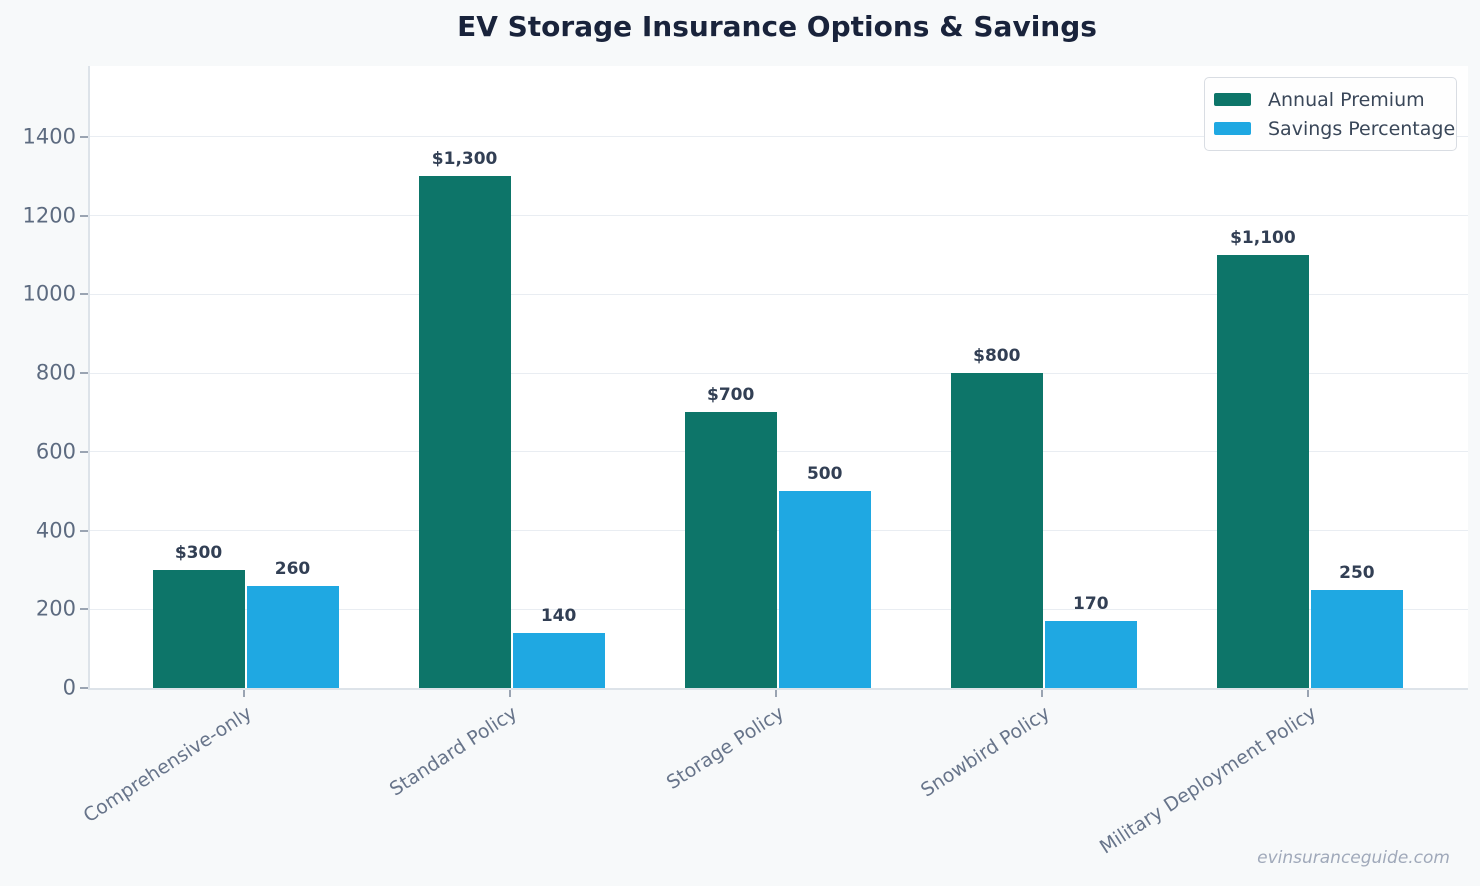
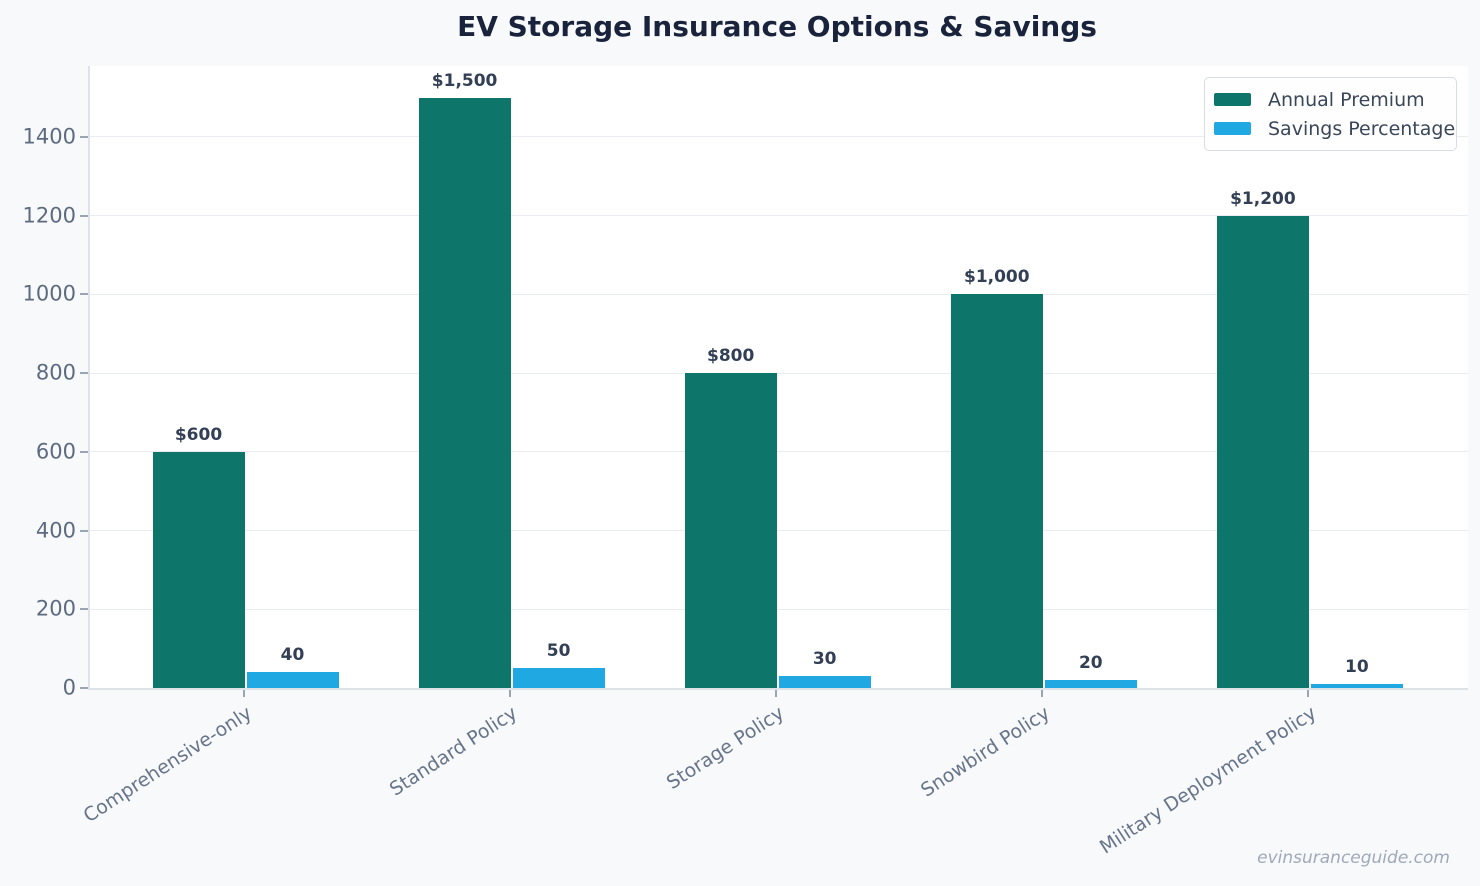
Annual Premium/Comprehensive-only: $300 -> $600
Savings Percentage/Comprehensive-only: 260 -> 40
Annual Premium/Standard Policy: $1,300 -> $1,500
Savings Percentage/Standard Policy: 140 -> 50
Annual Premium/Storage Policy: $700 -> $800
Savings Percentage/Storage Policy: 500 -> 30
Annual Premium/Snowbird Policy: $800 -> $1,000
Savings Percentage/Snowbird Policy: 170 -> 20
Annual Premium/Military Deployment Policy: $1,100 -> $1,200
Savings Percentage/Military Deployment Policy: 250 -> 10
